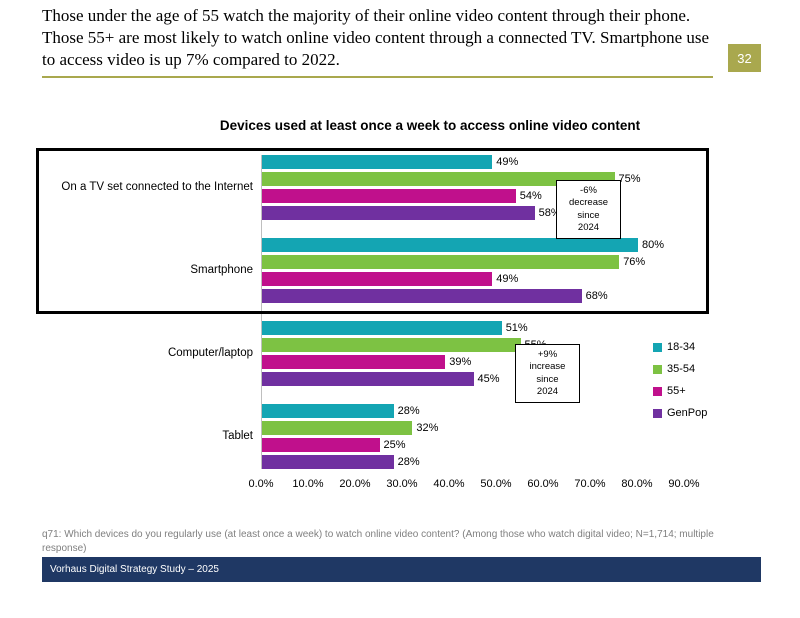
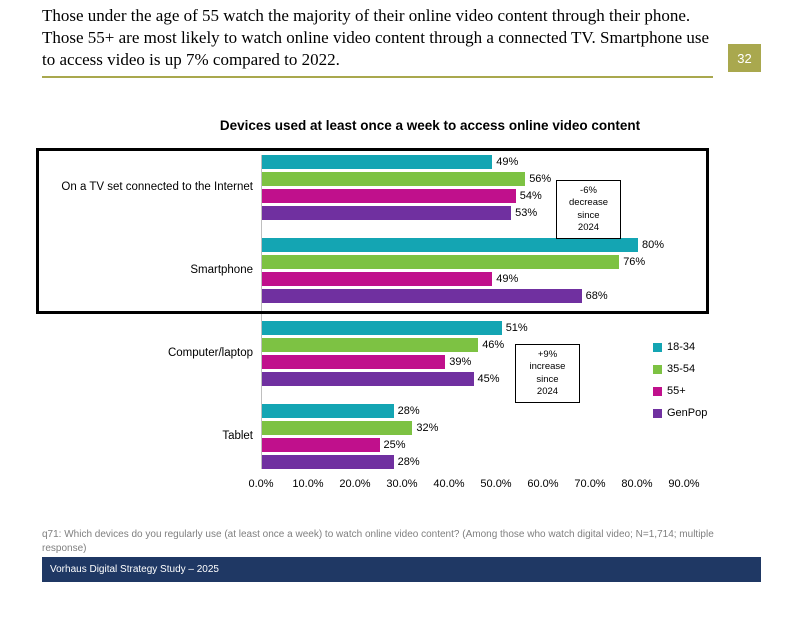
35-54/On a TV set connected to the Internet: 75% -> 56%
GenPop/On a TV set connected to the Internet: 58% -> 53%
35-54/Computer/laptop: 55% -> 46%
